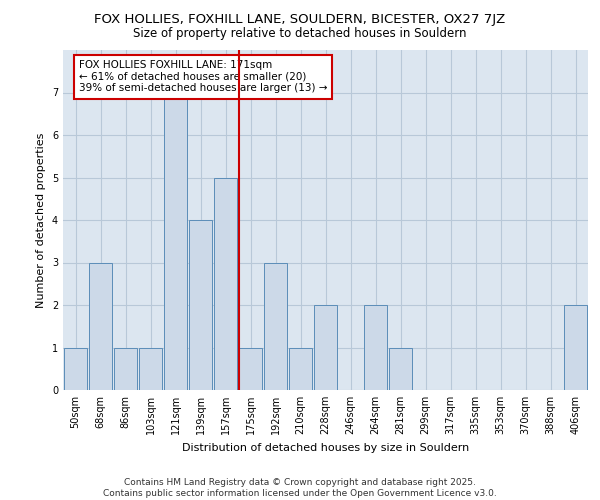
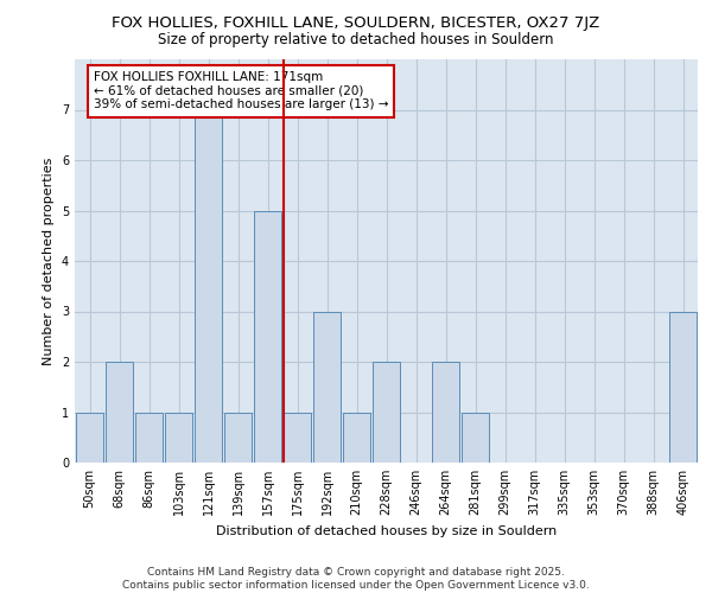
68sqm: 3 -> 2
139sqm: 4 -> 1
406sqm: 2 -> 3
